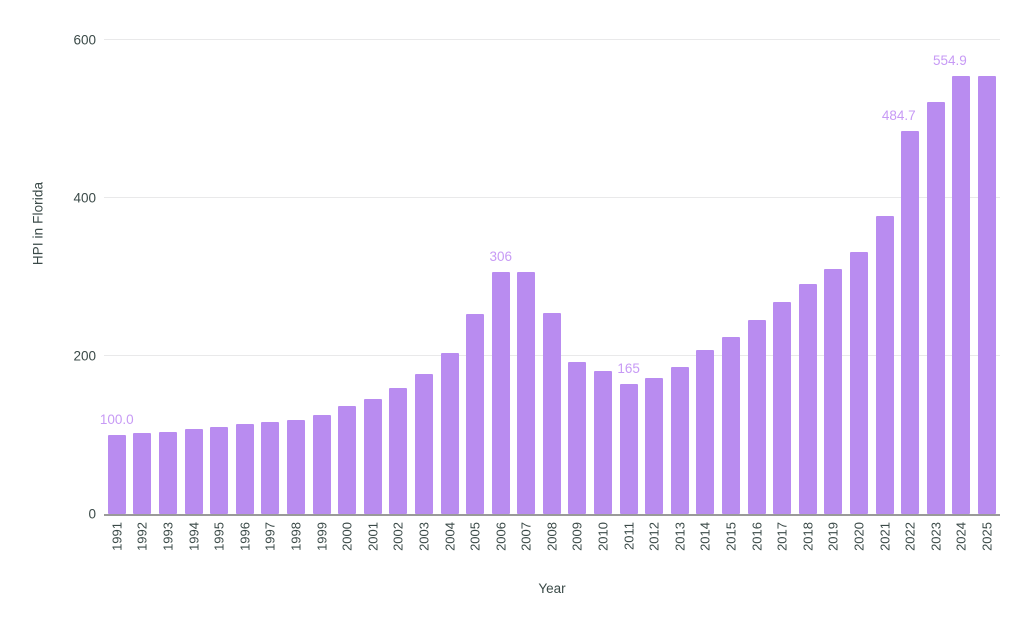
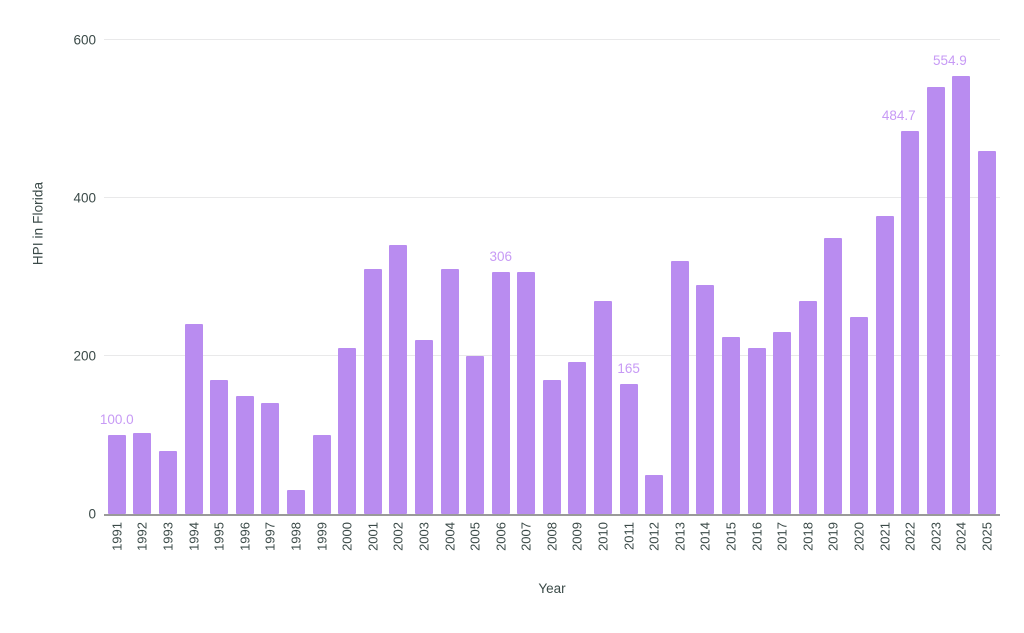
1993: 100 -> 80
1994: 110 -> 240
1995: 110 -> 170
1996: 110 -> 150
1997: 120 -> 140
1998: 120 -> 30
1999: 120 -> 100
2000: 140 -> 210
2001: 150 -> 310
2002: 160 -> 340
2003: 180 -> 220
2004: 200 -> 310
2005: 250 -> 200
2008: 260 -> 170
2010: 180 -> 270
2012: 170 -> 50
2013: 190 -> 320
2014: 210 -> 290
2016: 240 -> 210
2017: 270 -> 230
2018: 290 -> 270
2019: 310 -> 350
2020: 330 -> 250
2023: 520 -> 540
2025: 560 -> 460
